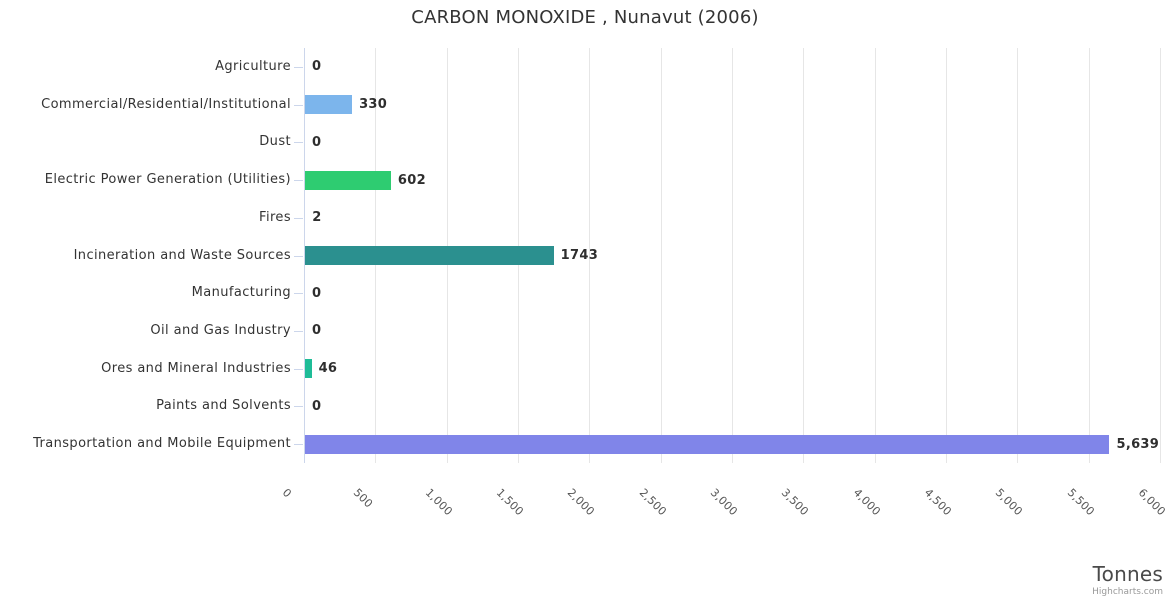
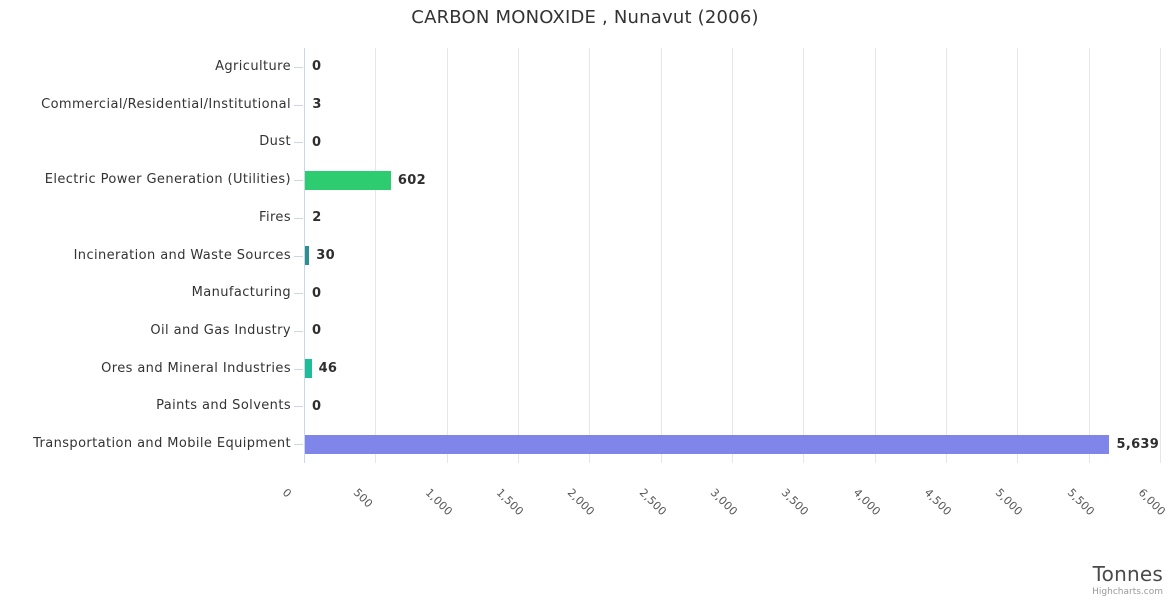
Commercial/Residential/Institutional: 330 -> 3
Incineration and Waste Sources: 1743 -> 30
